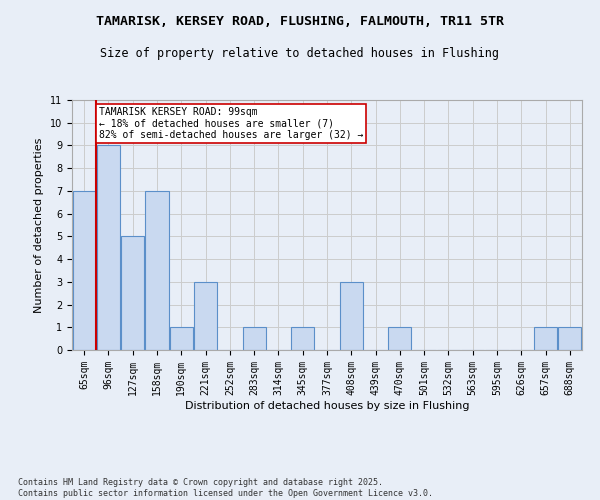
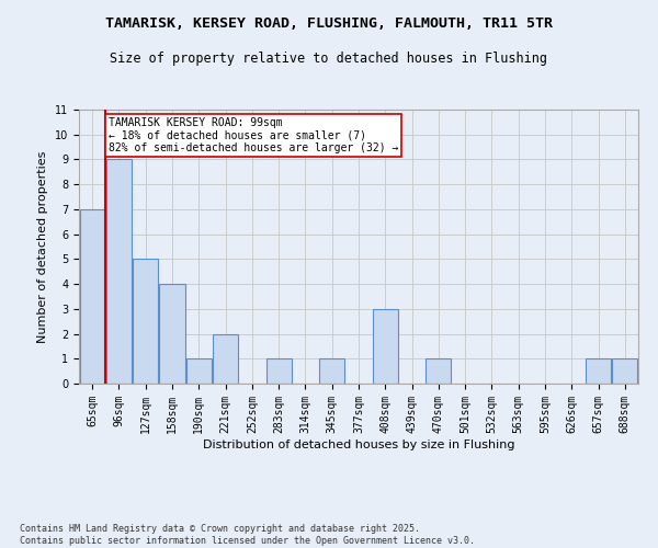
158sqm: 7 -> 4
221sqm: 3 -> 2
